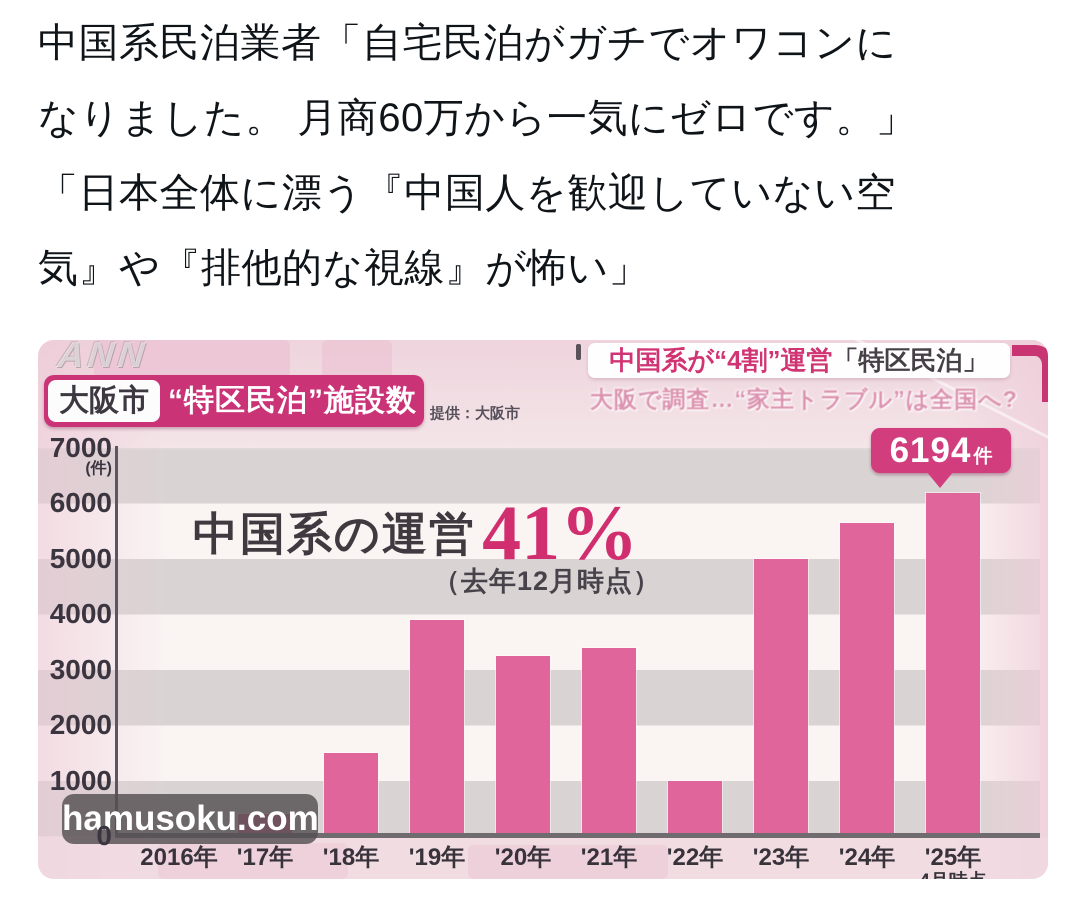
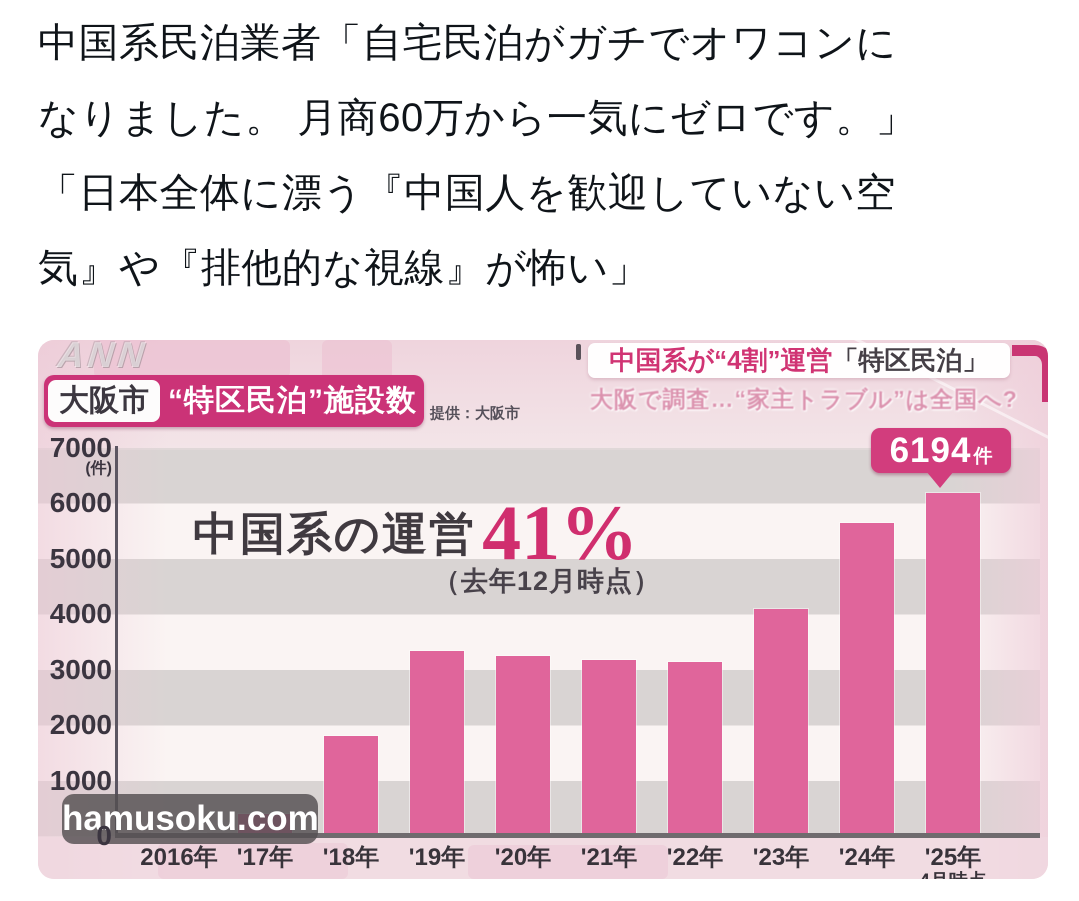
'18年: 1500 -> 1800
'19年: 3900 -> 3300
'21年: 3400 -> 3200
'22年: 1000 -> 3100
'23年: 5000 -> 4100
